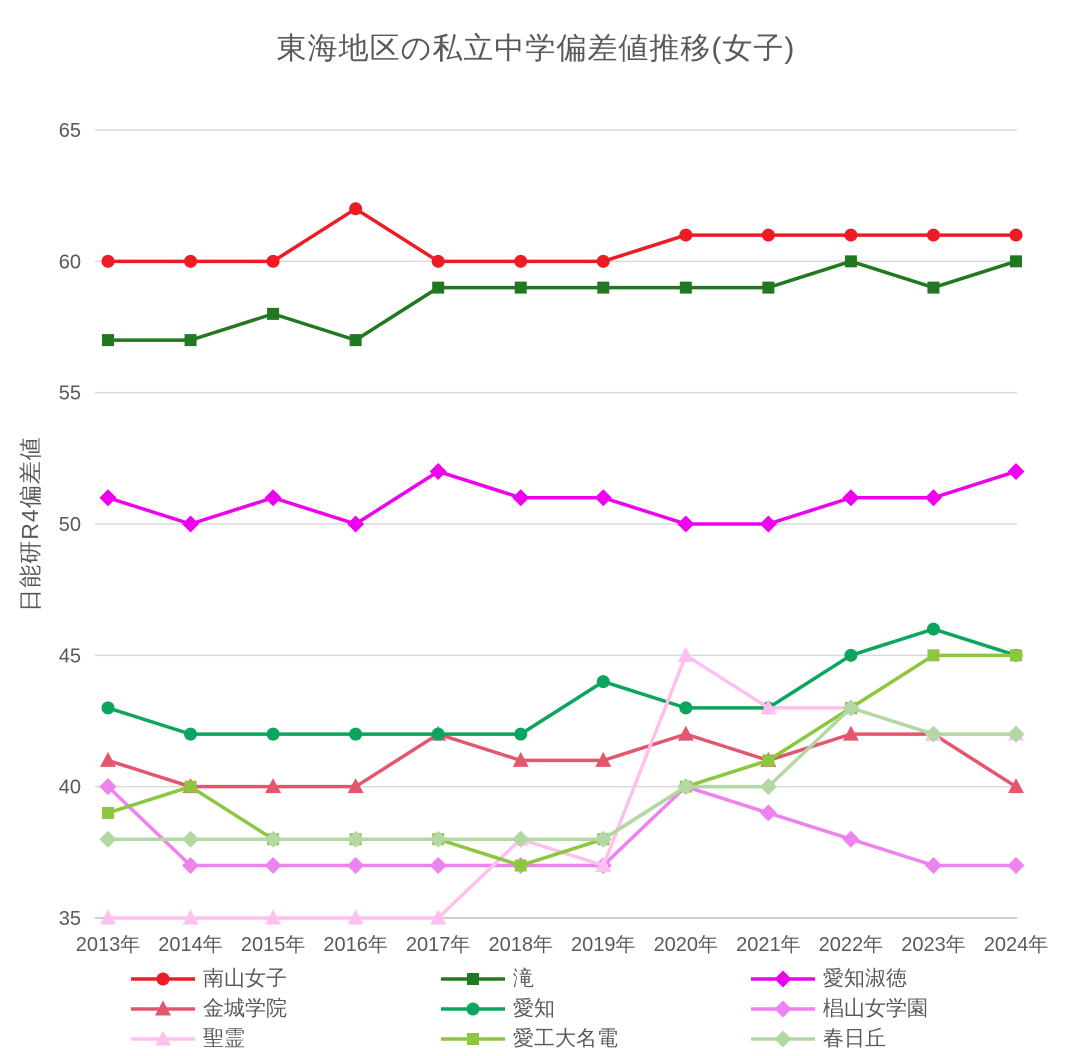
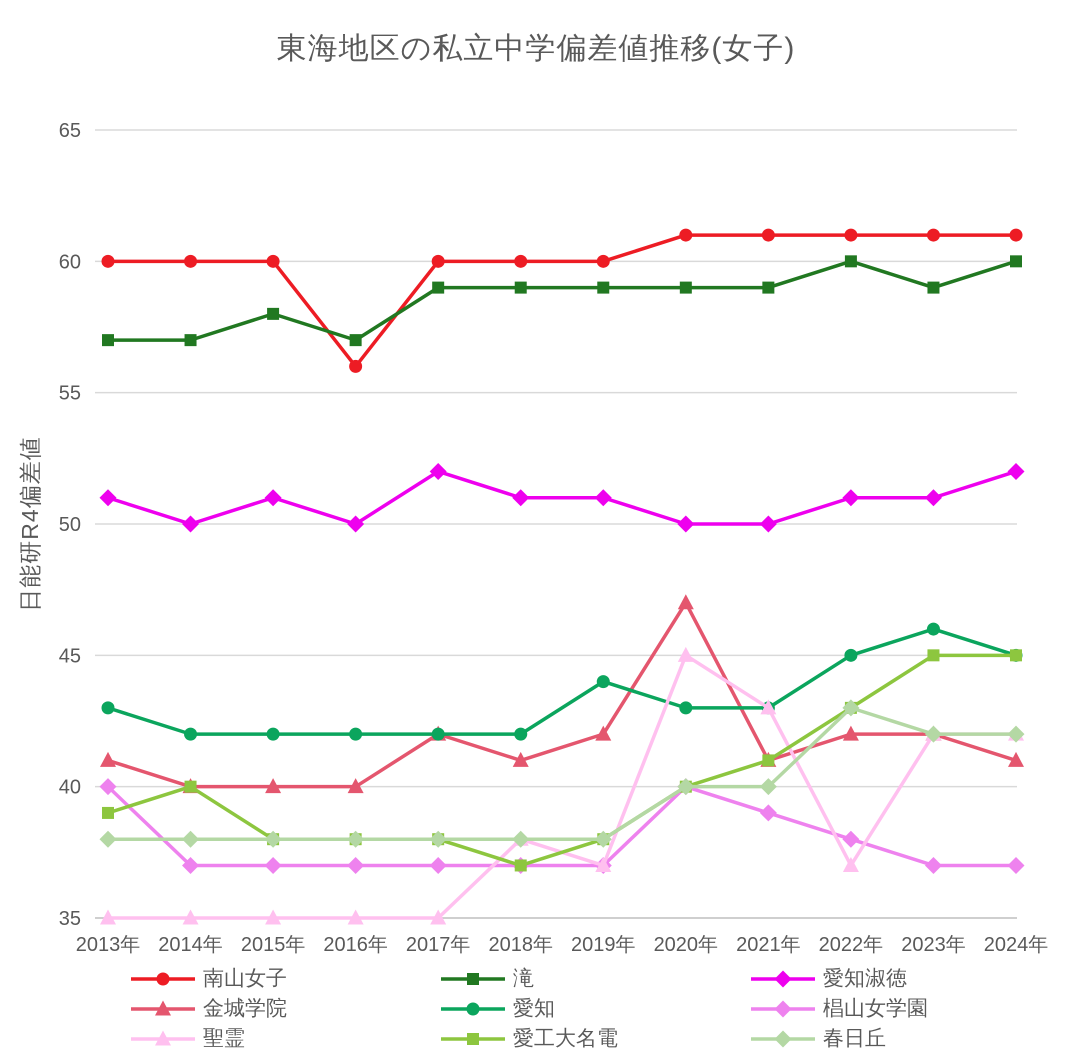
南山女子/2016年: 62 -> 56
金城学院/2019年: 41 -> 42
金城学院/2020年: 42 -> 47
聖霊/2022年: 43 -> 37
金城学院/2024年: 40 -> 41
